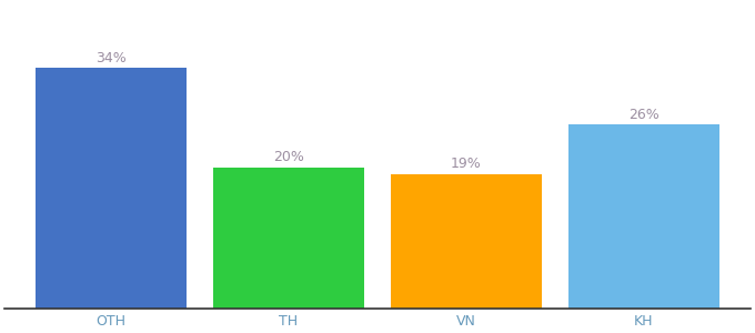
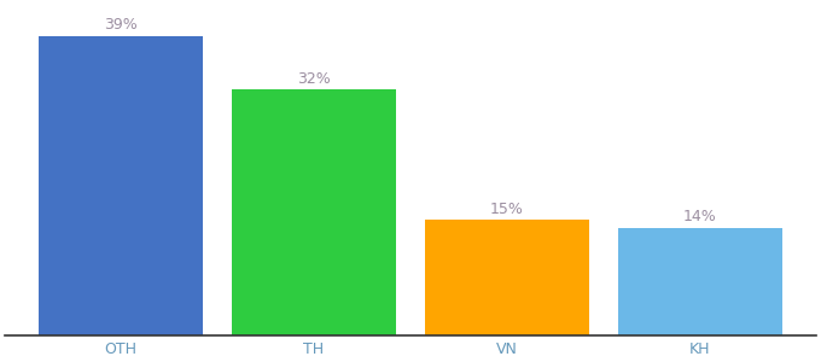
OTH: 34% -> 39%
TH: 20% -> 32%
VN: 19% -> 15%
KH: 26% -> 14%
